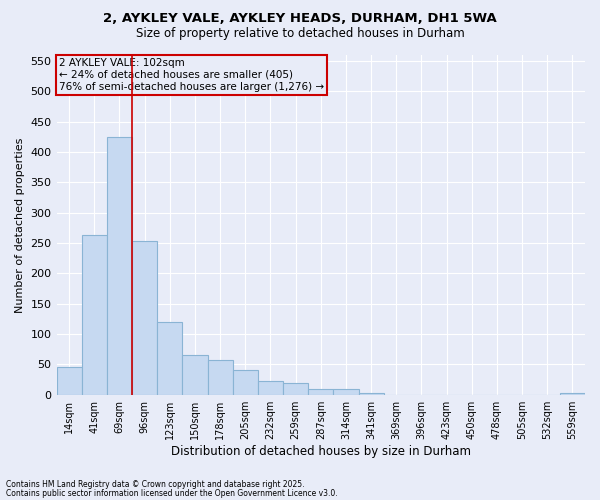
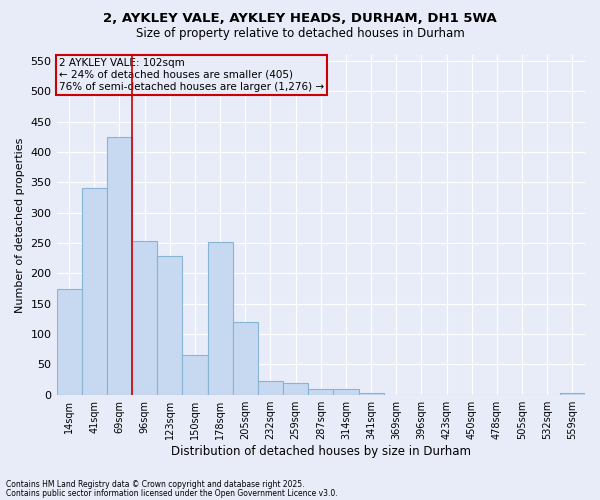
14sqm: 45 -> 174
41sqm: 263 -> 340
123sqm: 120 -> 228
178sqm: 58 -> 252
205sqm: 40 -> 120
